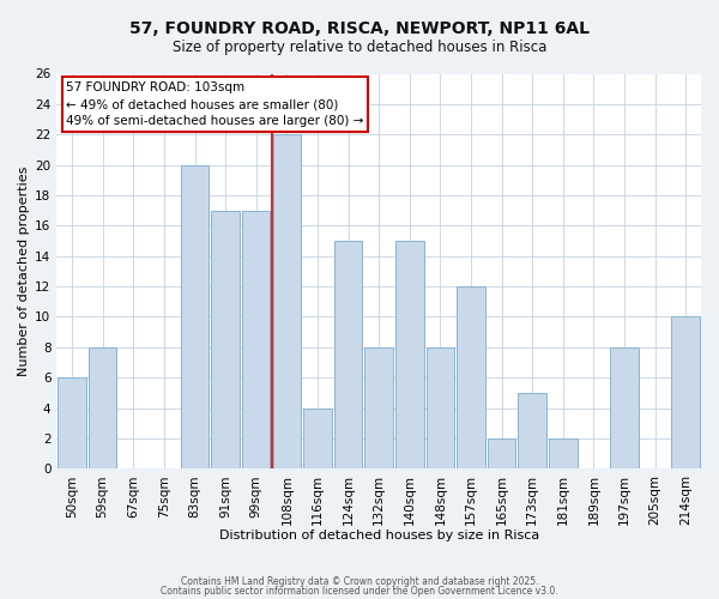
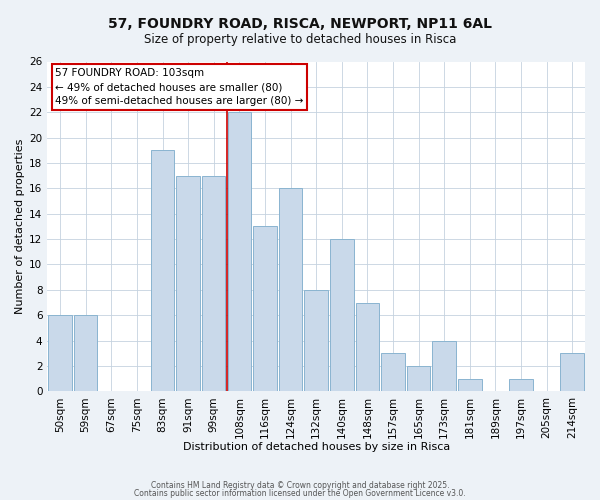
59sqm: 8 -> 6
83sqm: 20 -> 19
116sqm: 4 -> 13
124sqm: 15 -> 16
140sqm: 15 -> 12
148sqm: 8 -> 7
157sqm: 12 -> 3
173sqm: 5 -> 4
181sqm: 2 -> 1
197sqm: 8 -> 1
214sqm: 10 -> 3
